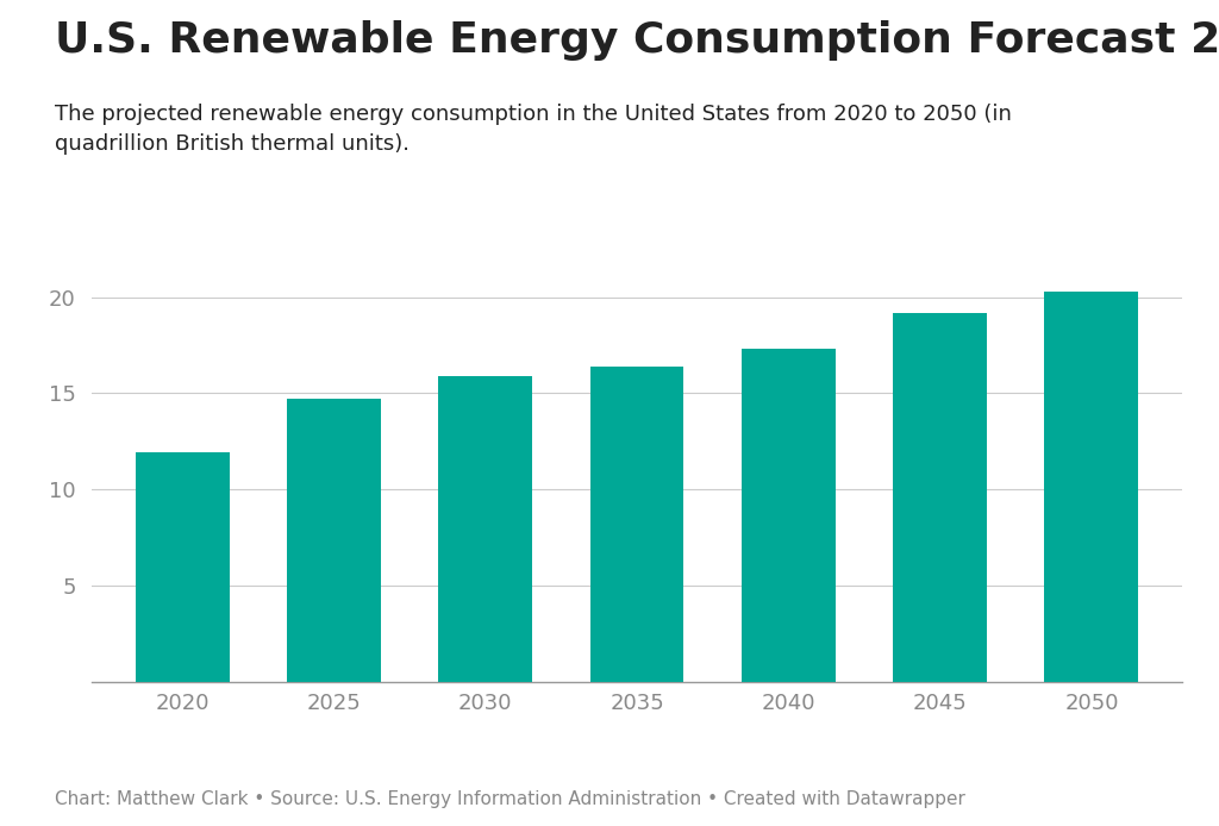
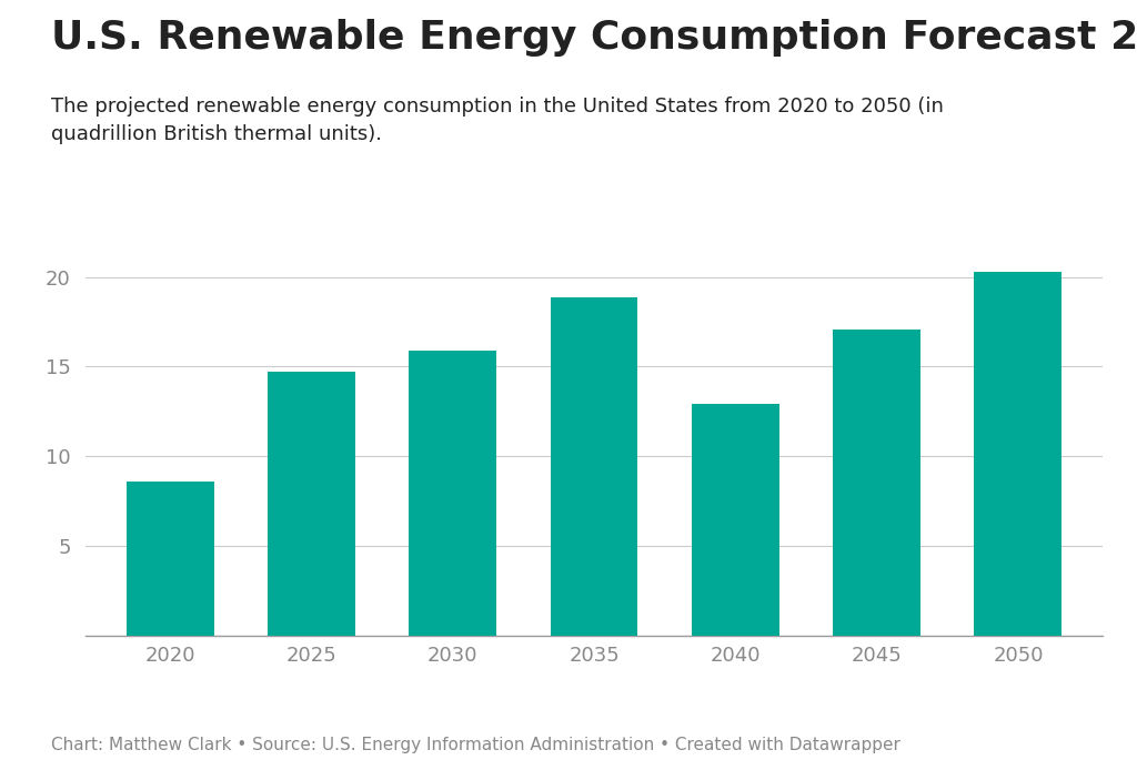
2020: 11.9 -> 8.6
2035: 16.4 -> 18.9
2040: 17.3 -> 12.9
2045: 19.2 -> 17.1
